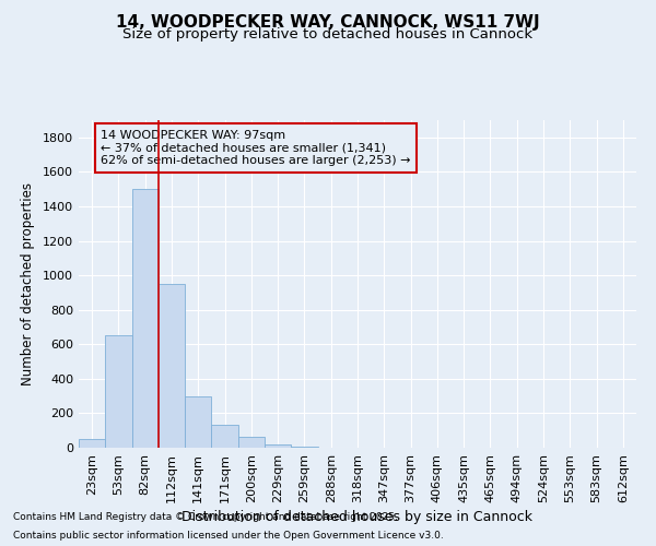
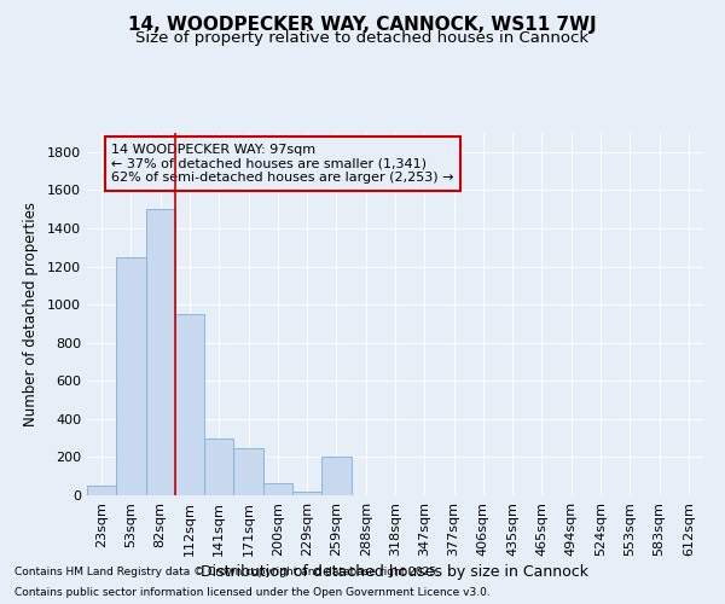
53sqm: 650 -> 1250
171sqm: 140 -> 250
259sqm: 0 -> 200
